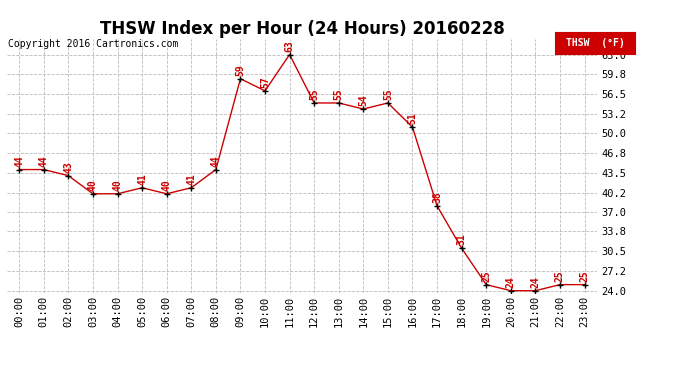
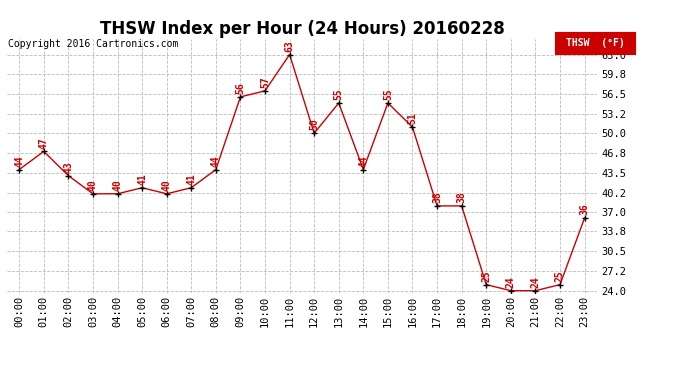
01:00: 44 -> 47
09:00: 59 -> 56
12:00: 55 -> 50
14:00: 54 -> 44
18:00: 31 -> 38
23:00: 25 -> 36
